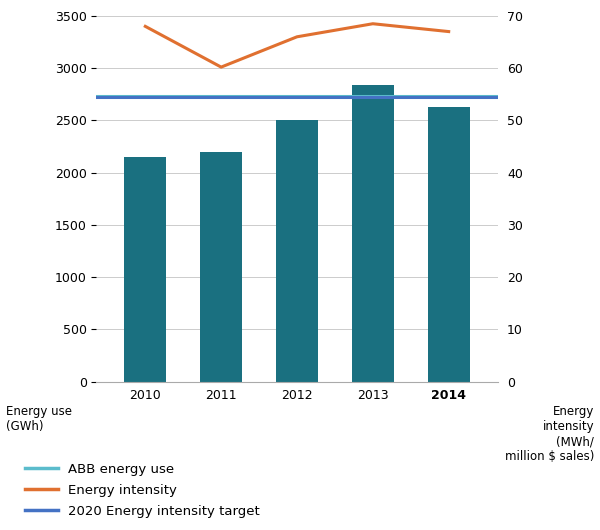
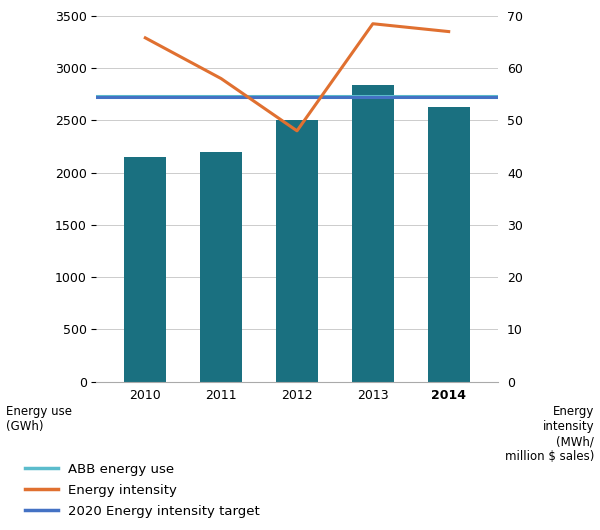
Energy intensity/2010: 68.0 -> 65.8
Energy intensity/2011: 60.2 -> 58.0
Energy intensity/2012: 66.0 -> 48.0
